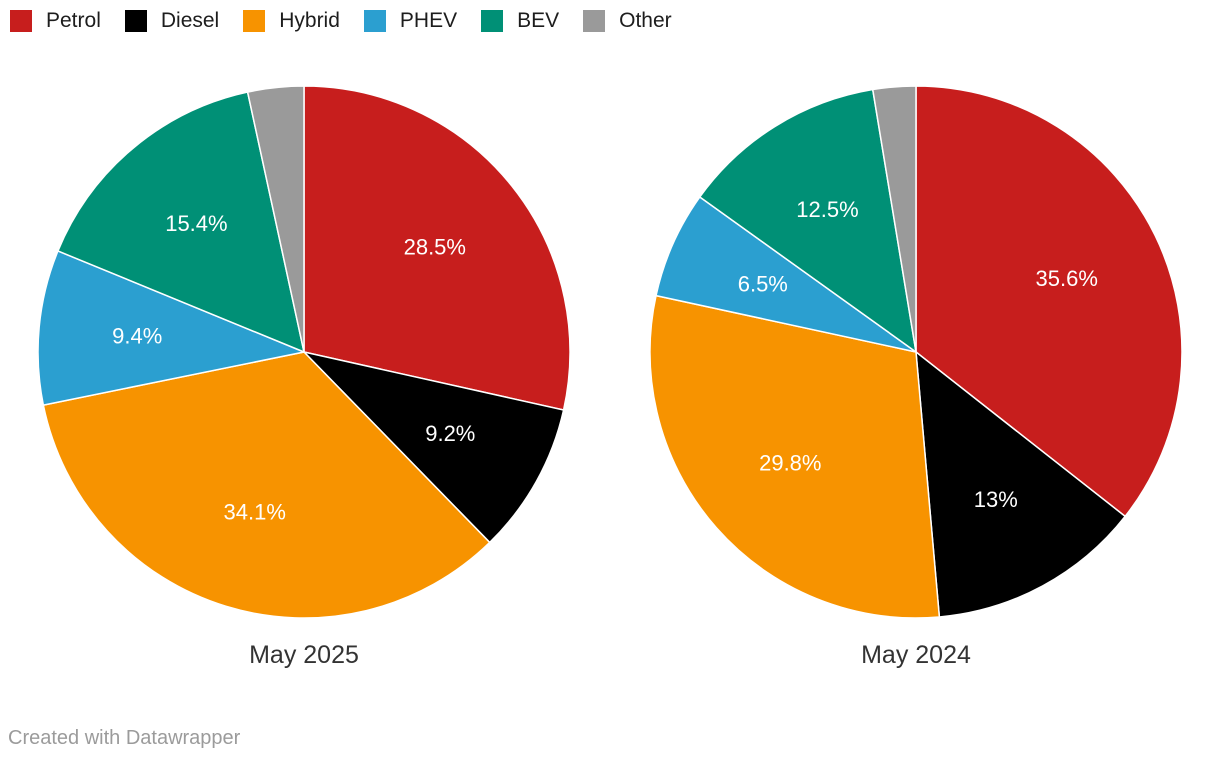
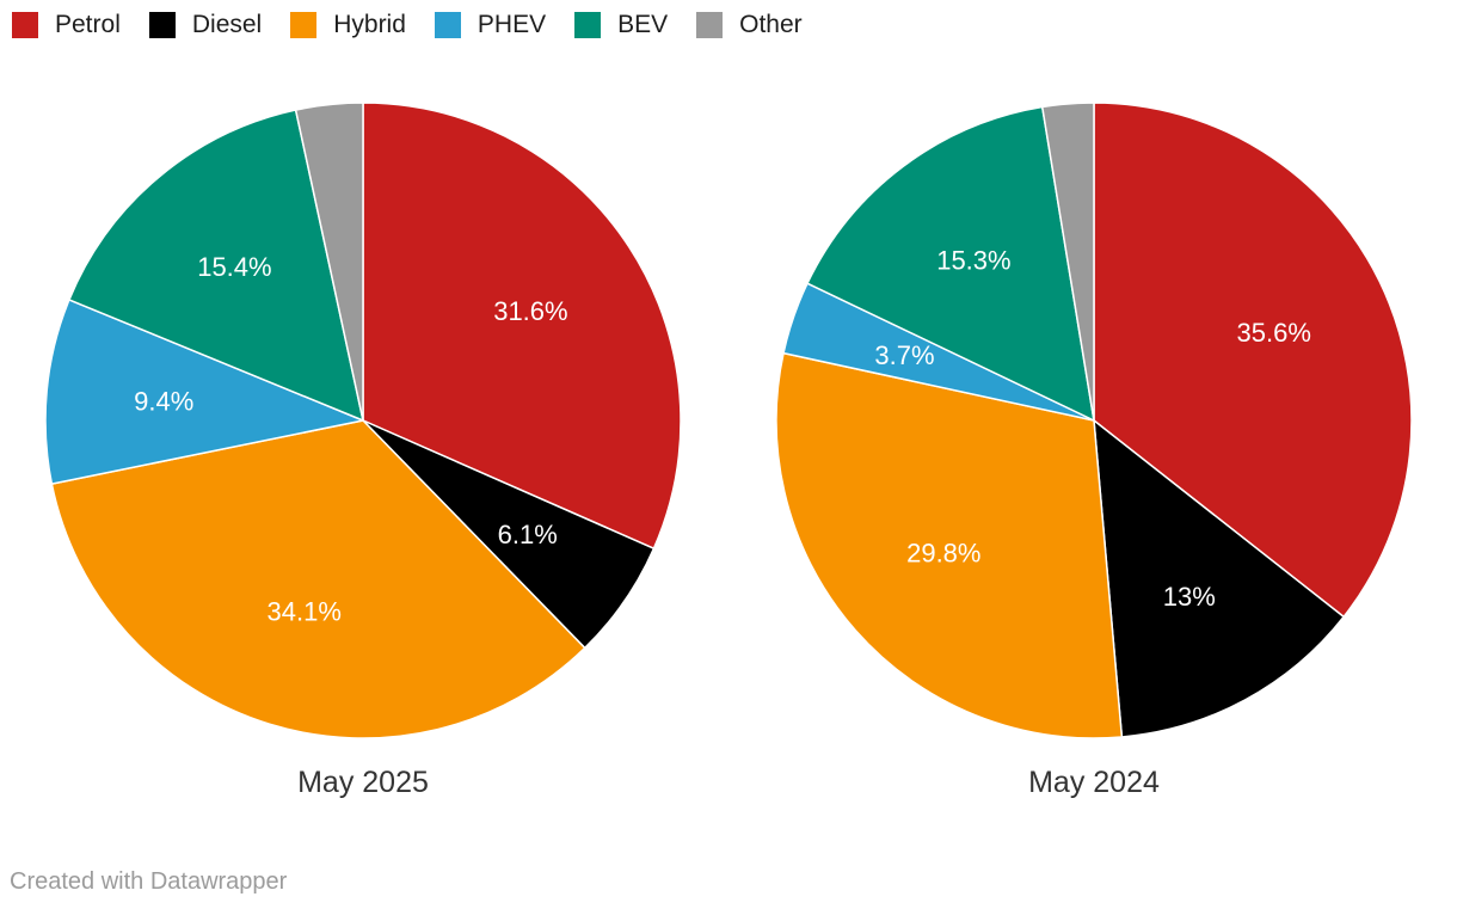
May 2025/Petrol: 28.5% -> 31.6%
May 2025/Diesel: 9.2% -> 6.1%
May 2024/PHEV: 6.5% -> 3.7%
May 2024/BEV: 12.5% -> 15.3%
